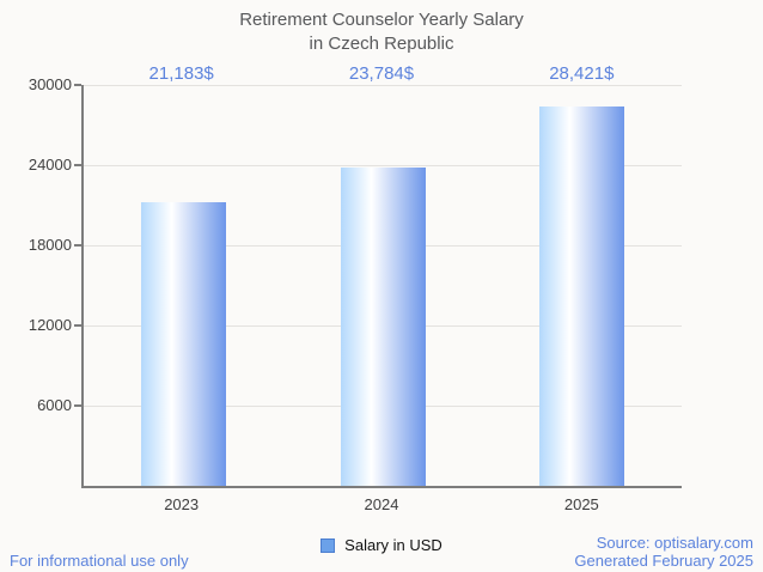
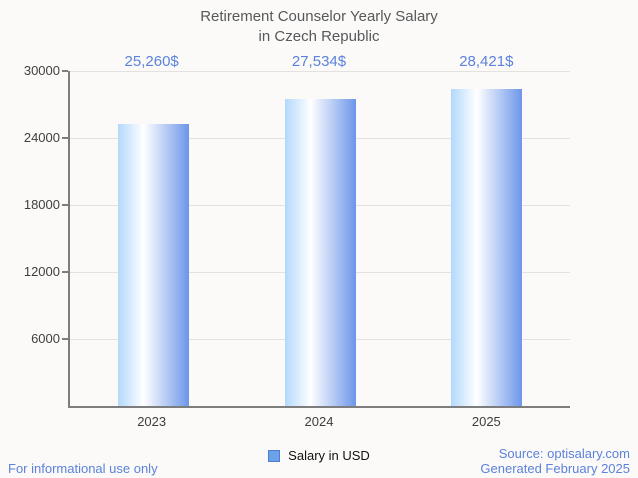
2023: 21,183 -> 25,260
2024: 23,784 -> 27,534
